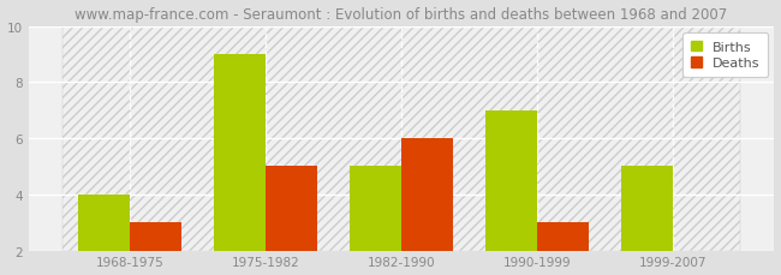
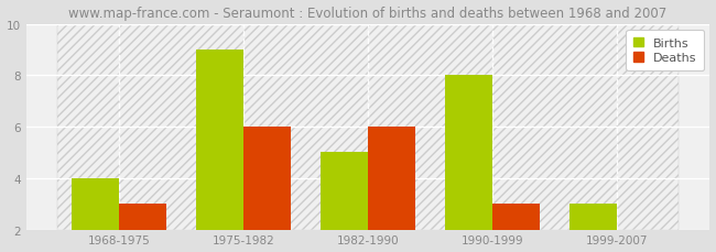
Deaths/1975-1982: 5 -> 6
Births/1990-1999: 7 -> 8
Births/1999-2007: 5 -> 3
